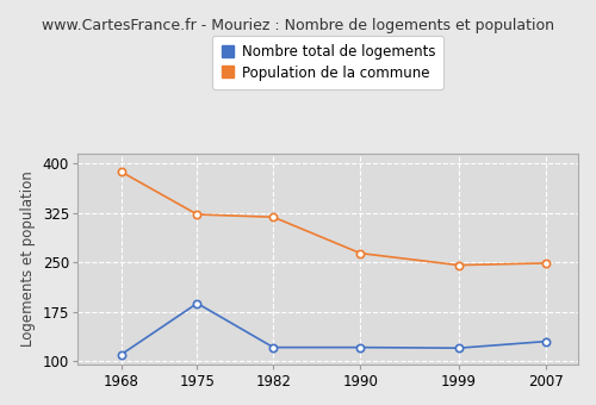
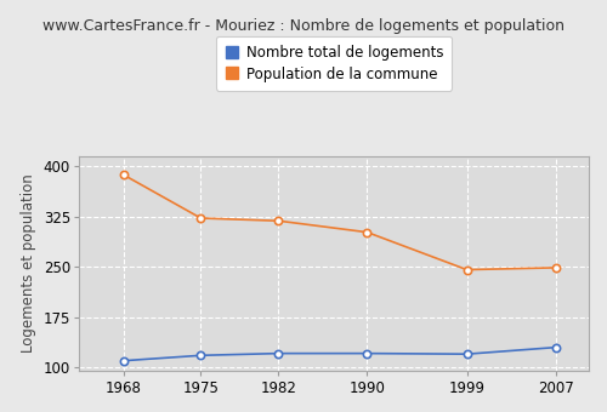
Nombre total de logements/1975: 188 -> 118
Population de la commune/1990: 264 -> 302
